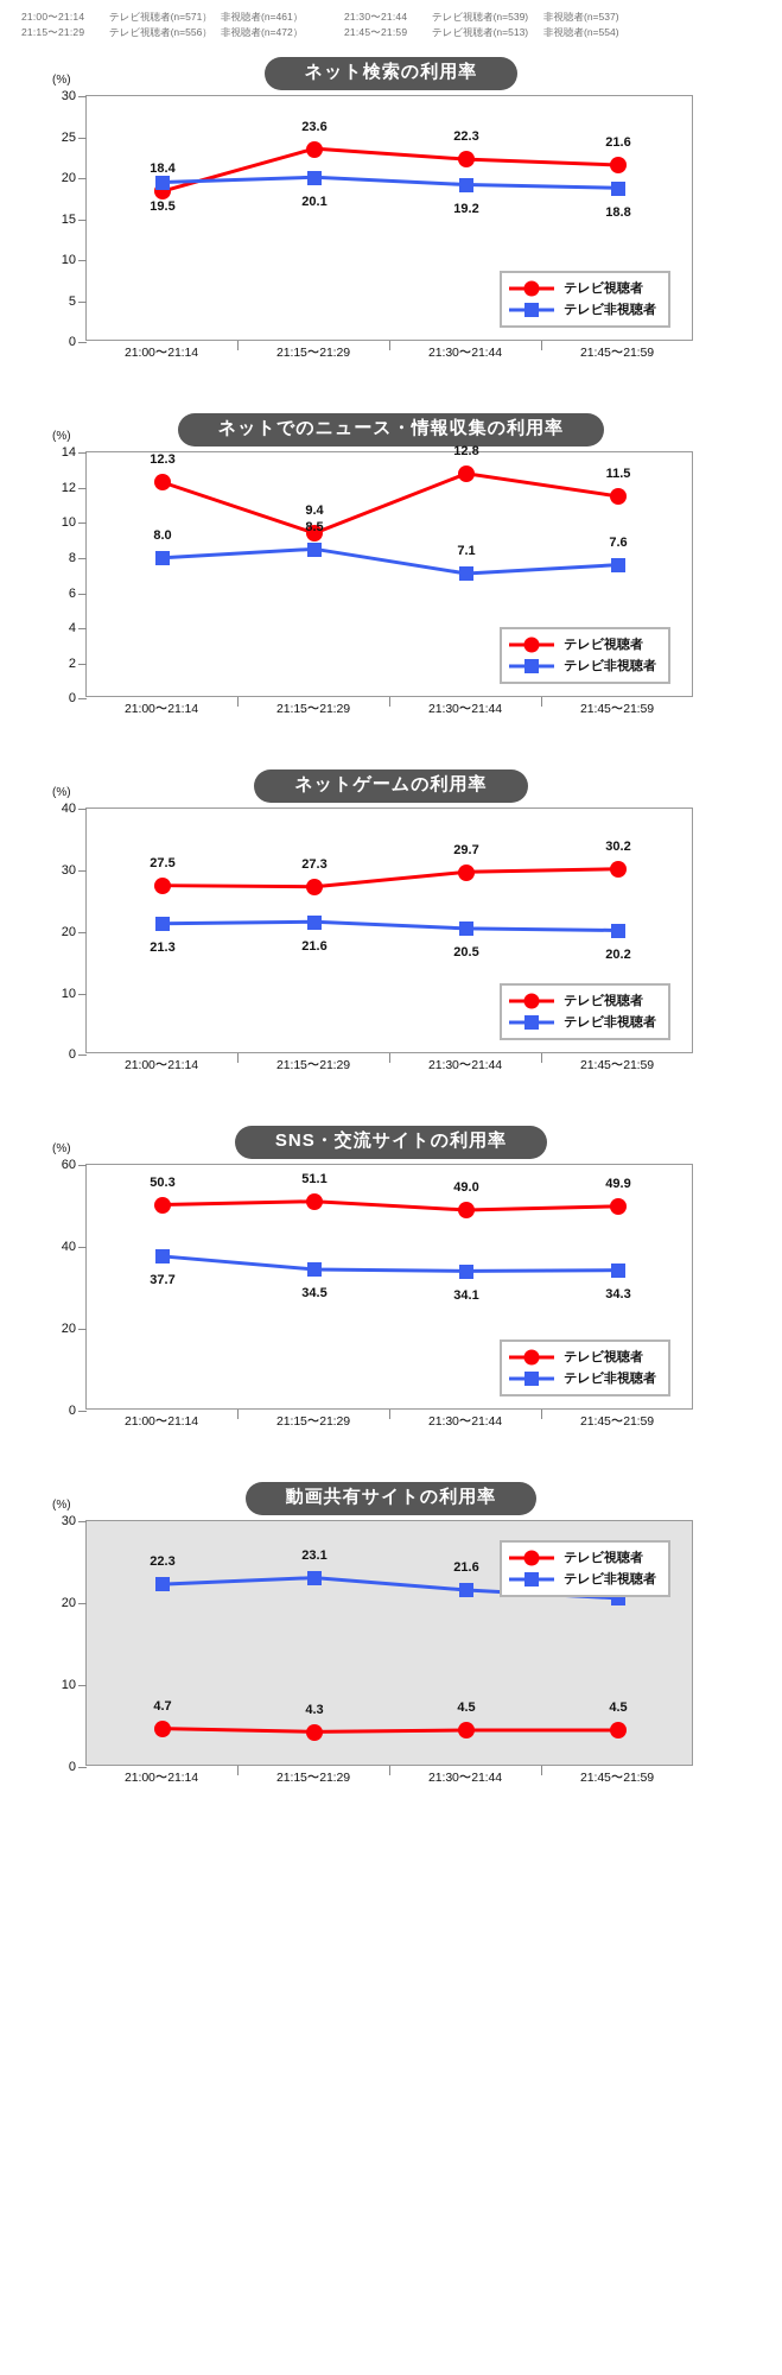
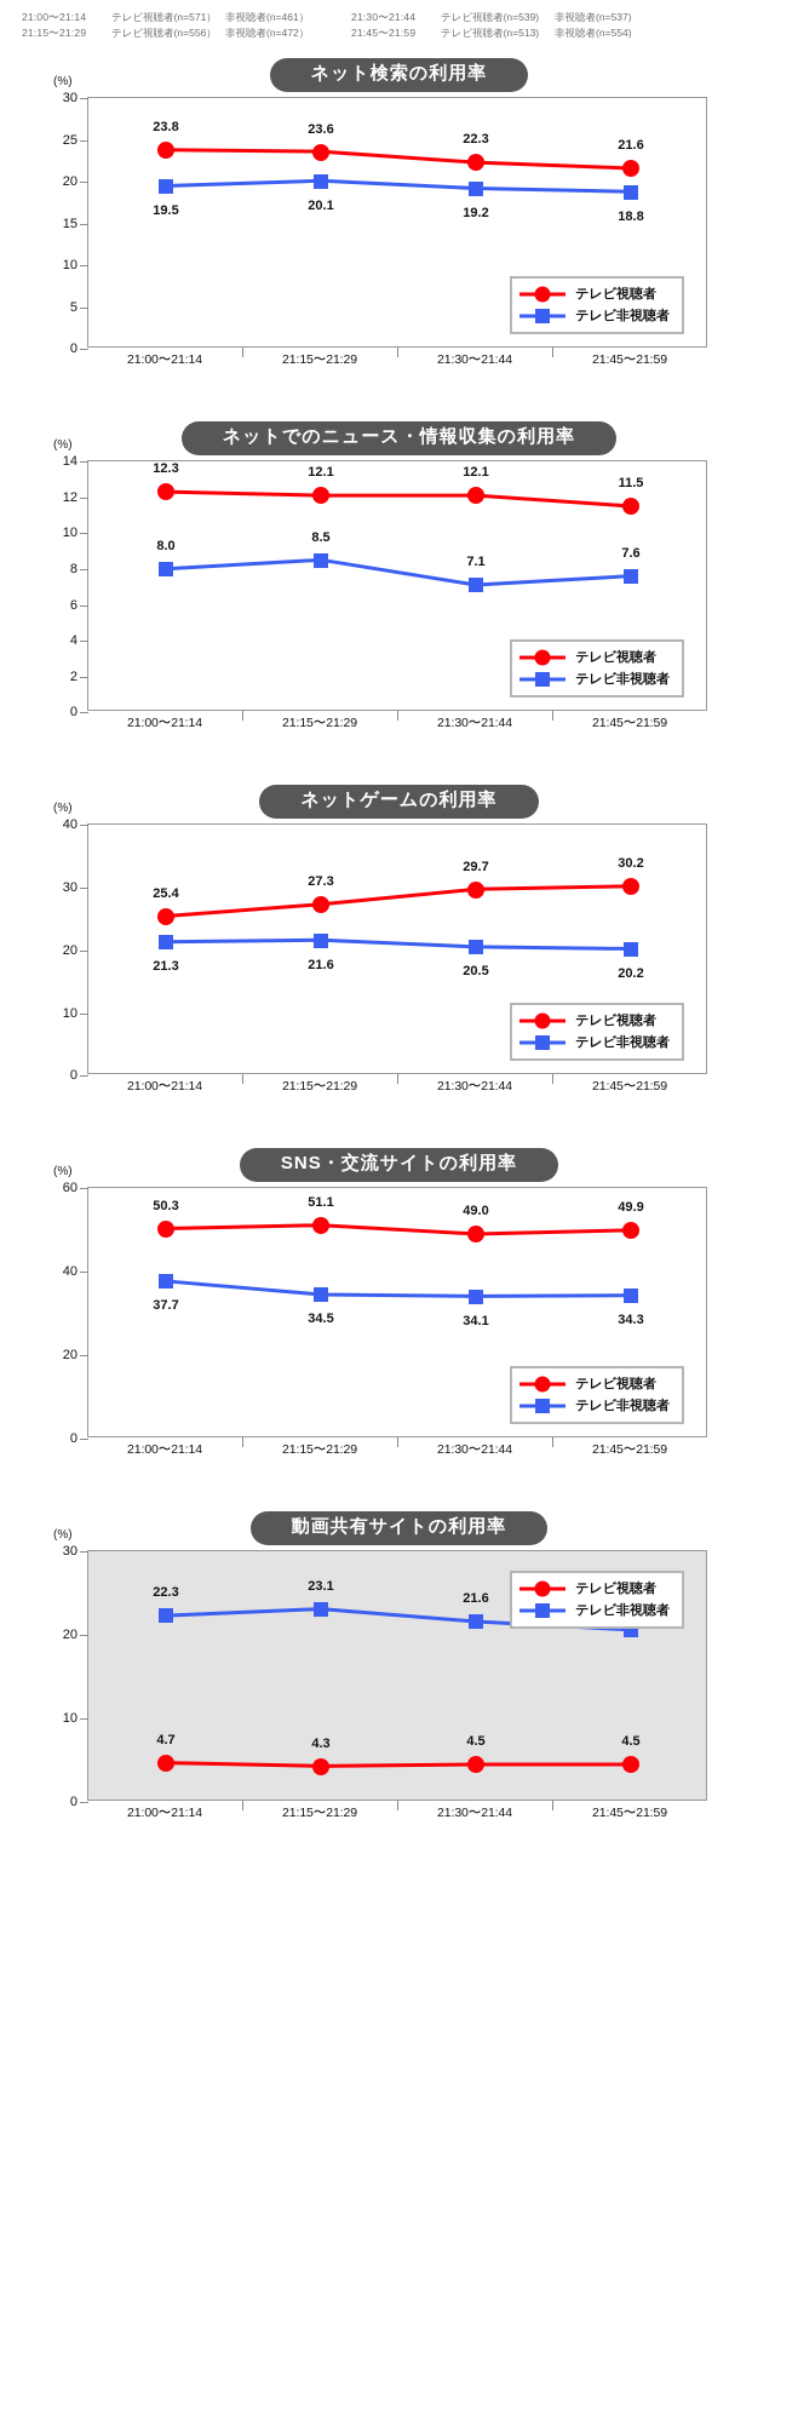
ネット検索の利用率/テレビ視聴者/21:00〜21:14: 18.4 -> 23.8
ネットでのニュース・情報収集の利用率/テレビ視聴者/21:15〜21:29: 9.4 -> 12.1
ネットでのニュース・情報収集の利用率/テレビ視聴者/21:30〜21:44: 12.8 -> 12.1
ネットゲームの利用率/テレビ視聴者/21:00〜21:14: 27.5 -> 25.4
